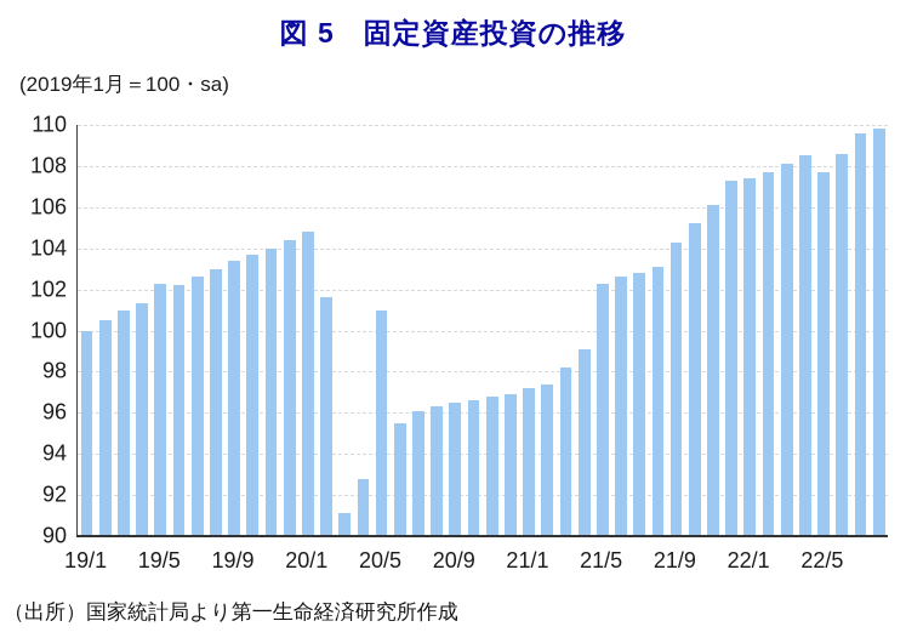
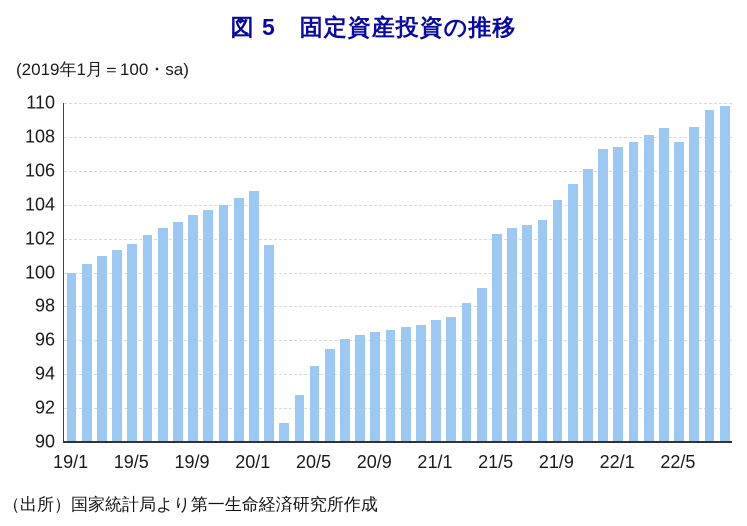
19/5: 102.3 -> 101.7
20/5: 101.0 -> 94.5
